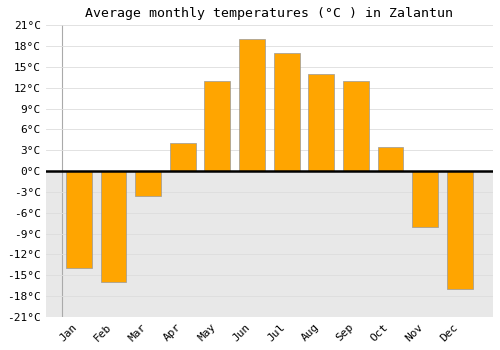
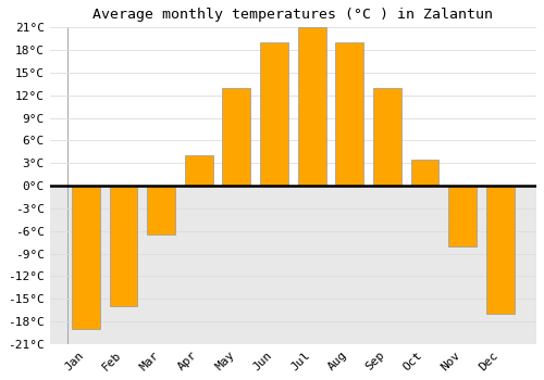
Jan: -14.0°C -> -19.0°C
Mar: -3.6°C -> -6.5°C
Jul: 17.0°C -> 21.0°C
Aug: 14.0°C -> 19.0°C
